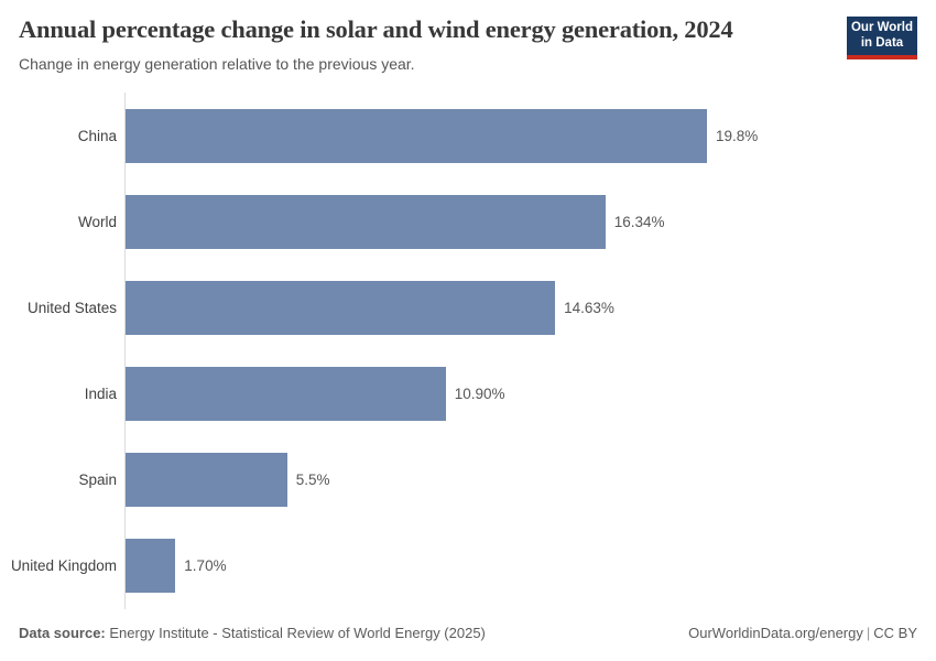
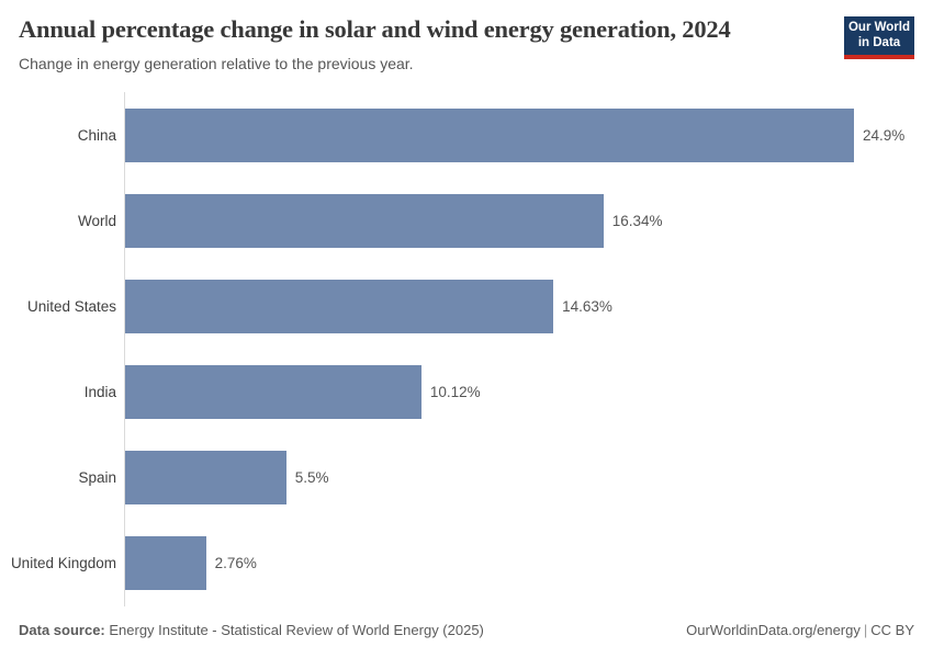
China: 19.8% -> 24.9%
India: 10.90% -> 10.12%
United Kingdom: 1.70% -> 2.76%
